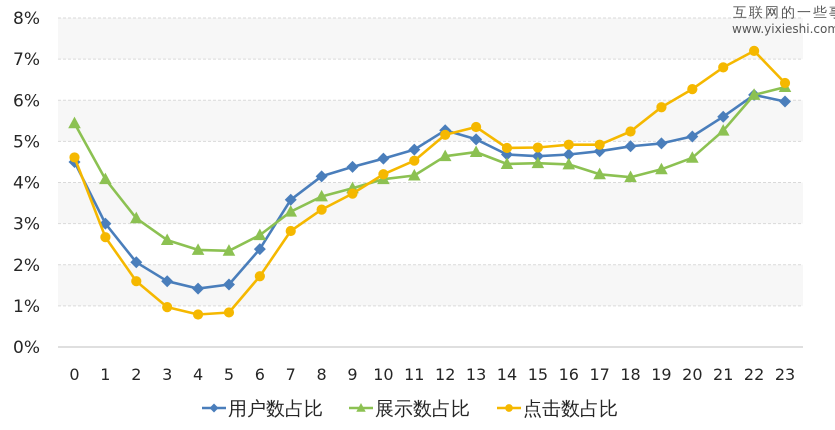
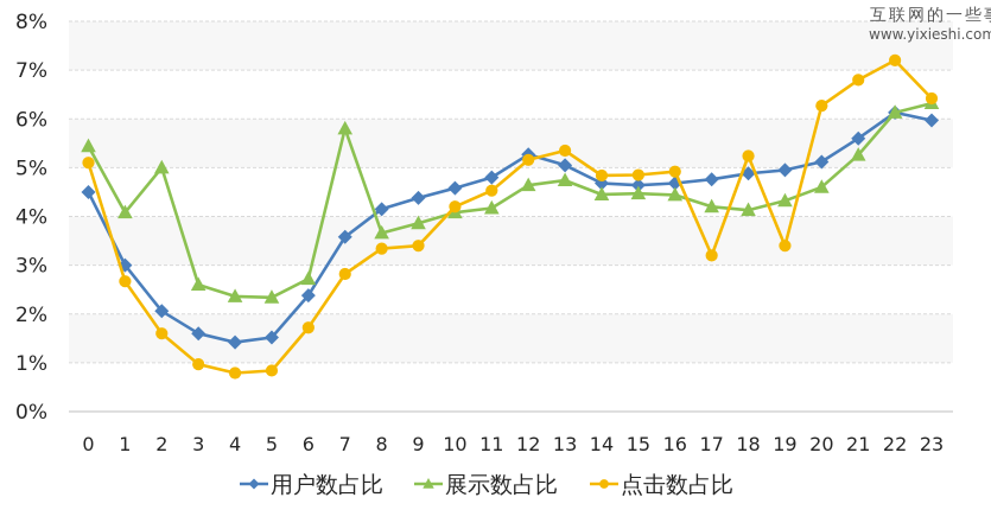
点击数占比/0: 4.6% -> 5.1%
展示数占比/2: 3.1% -> 5.0%
展示数占比/7: 3.3% -> 5.8%
点击数占比/9: 3.7% -> 3.4%
点击数占比/17: 4.9% -> 3.2%
点击数占比/19: 5.8% -> 3.4%
